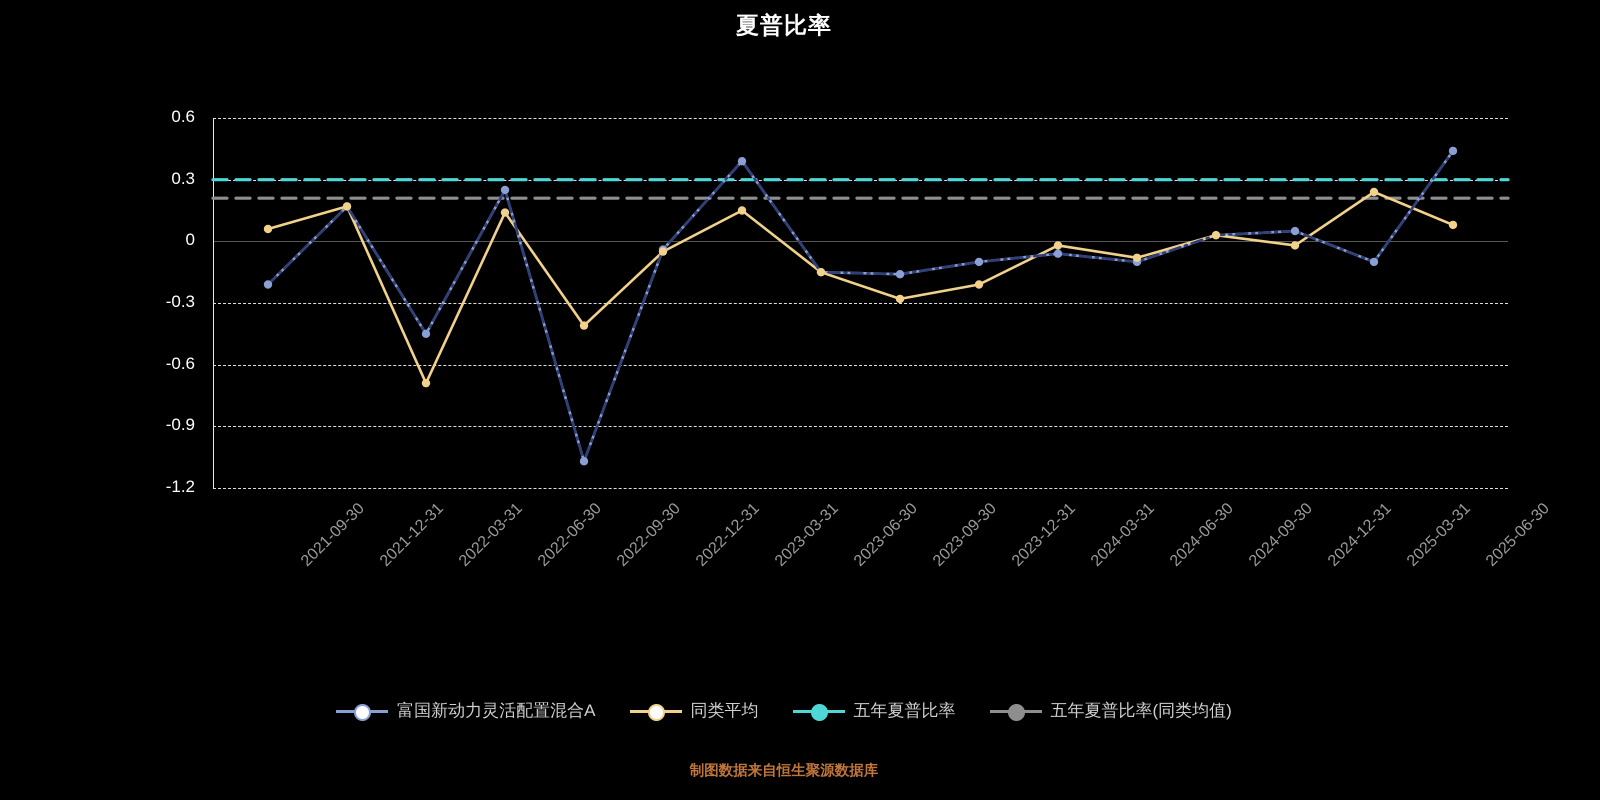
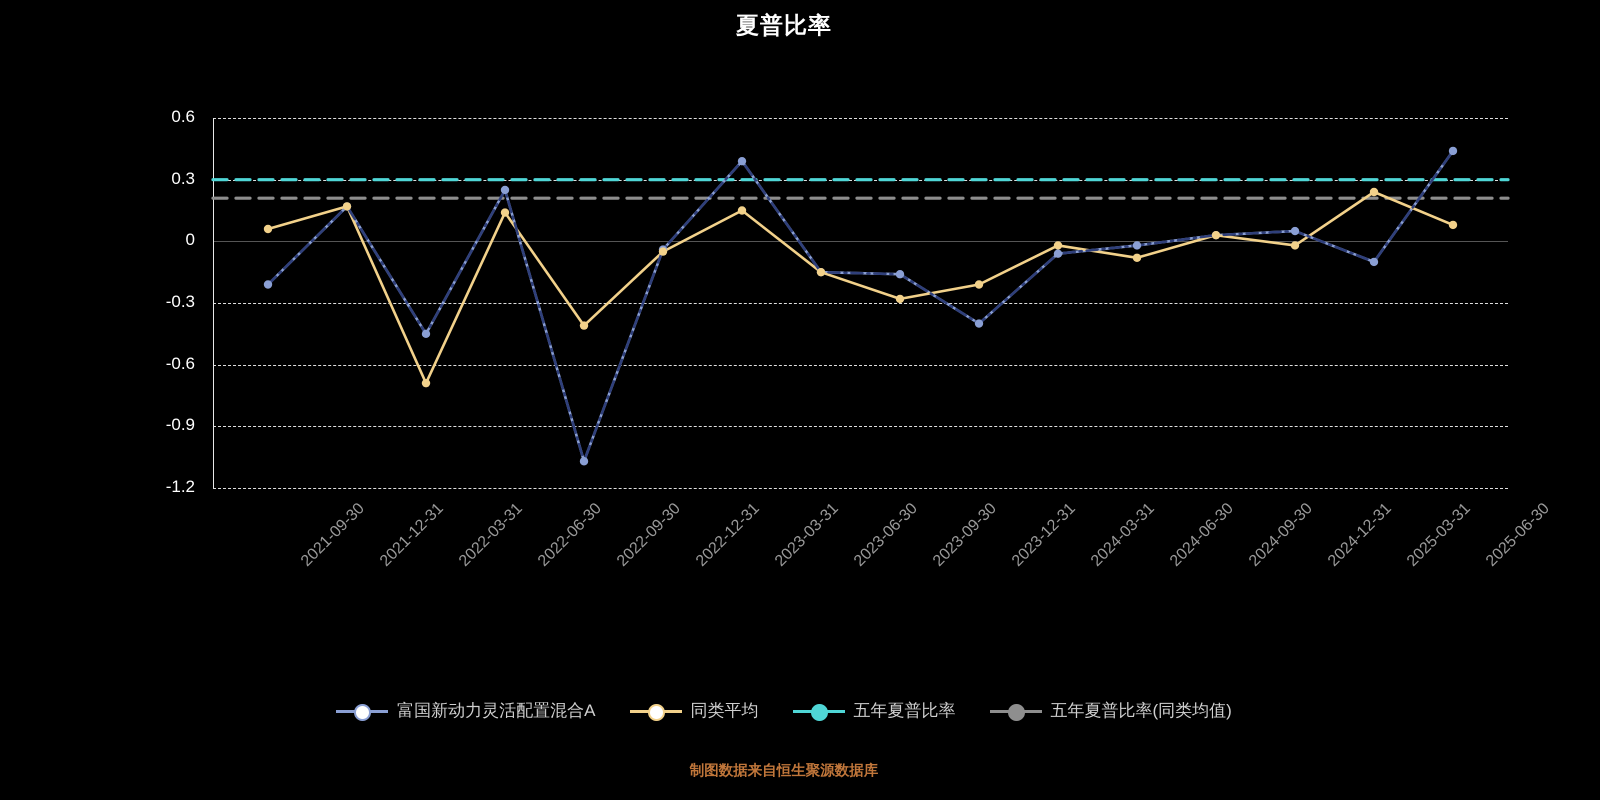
五年夏普比率/2023-09-30: 0.3 -> 0.4
富国新动力灵活配置混合A/2023-12-31: -0.10 -> -0.40
富国新动力灵活配置混合A/2024-06-30: -0.10 -> -0.02
五年夏普比率(同类均值)/2024-12-31: 0.21 -> 0.27
